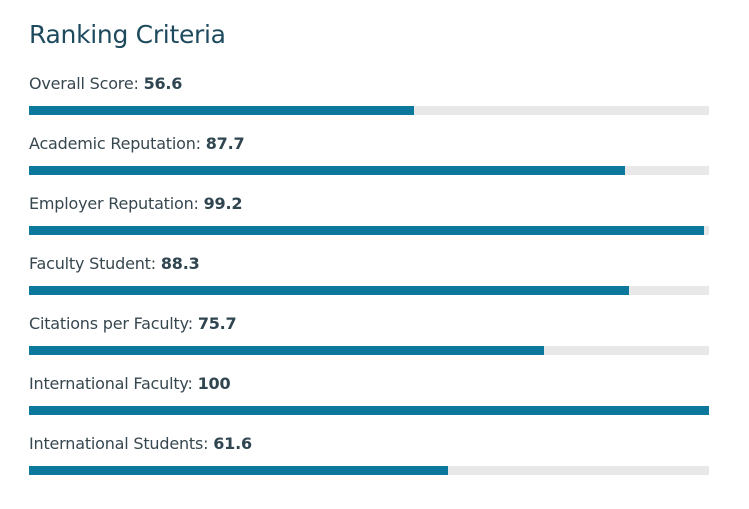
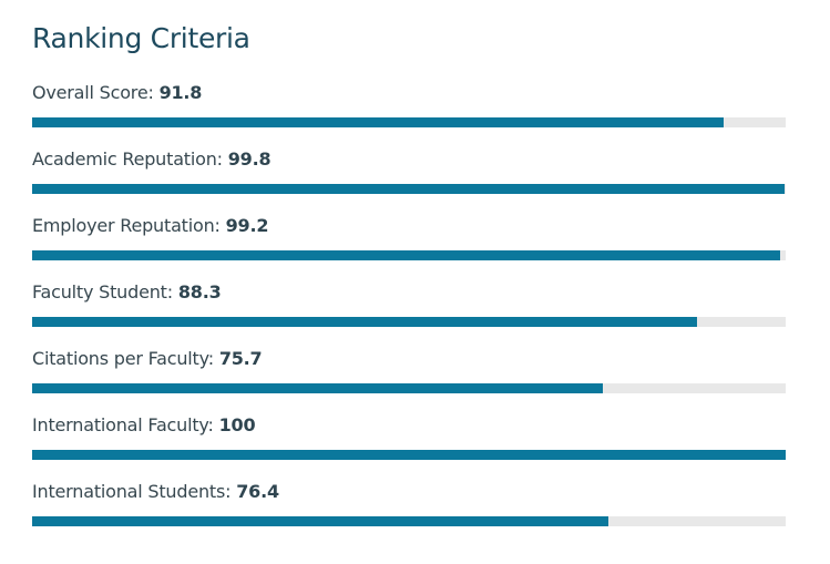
Overall Score: 56.6 -> 91.8
Academic Reputation: 87.7 -> 99.8
International Students: 61.6 -> 76.4
